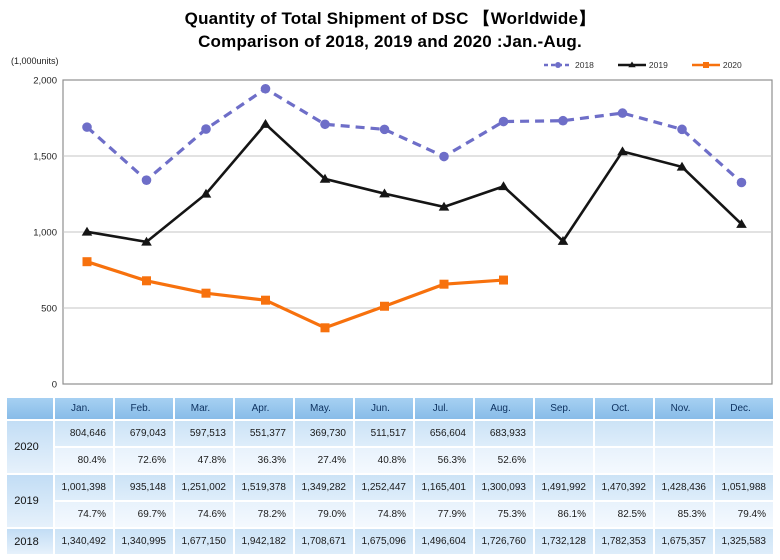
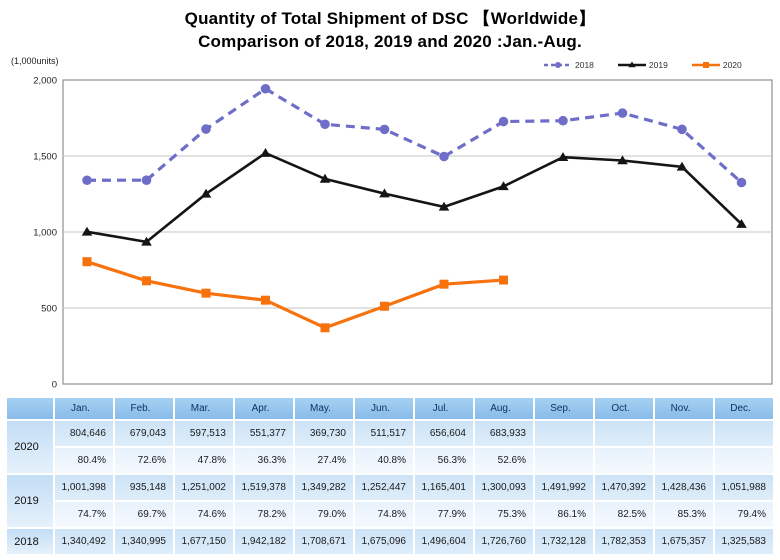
2018/Jan.: 1690 -> 1340
2019/Apr.: 1710 -> 1520
2019/Sep.: 940 -> 1490
2019/Oct.: 1530 -> 1470
